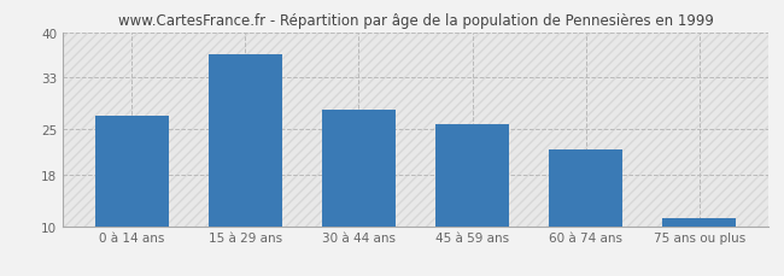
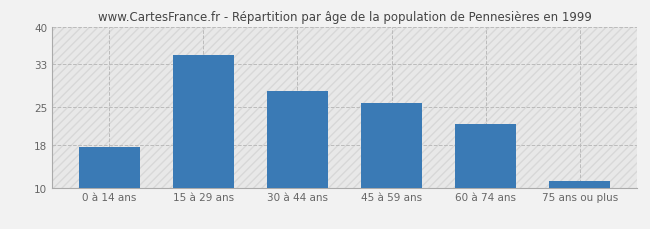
0 à 14 ans: 27.0 -> 17.6
15 à 29 ans: 36.6 -> 34.8
